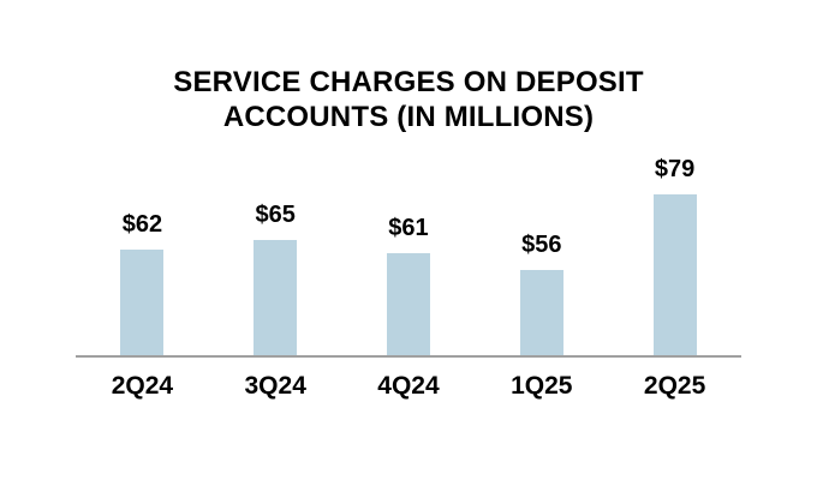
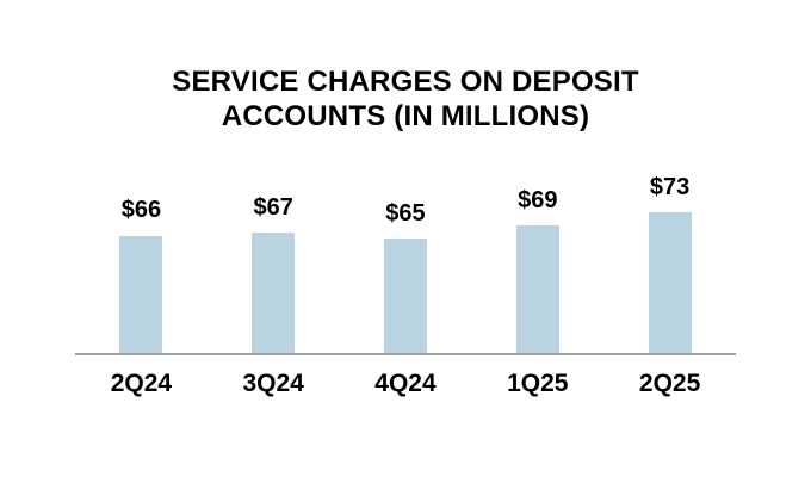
2Q24: $62 -> $66
3Q24: $65 -> $67
4Q24: $61 -> $65
1Q25: $56 -> $69
2Q25: $79 -> $73
